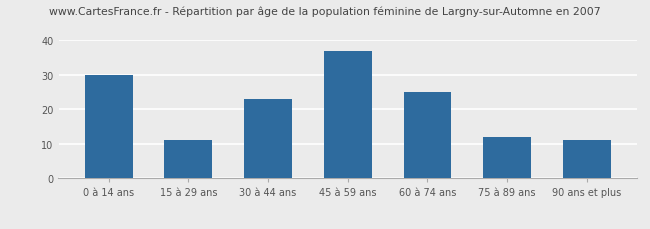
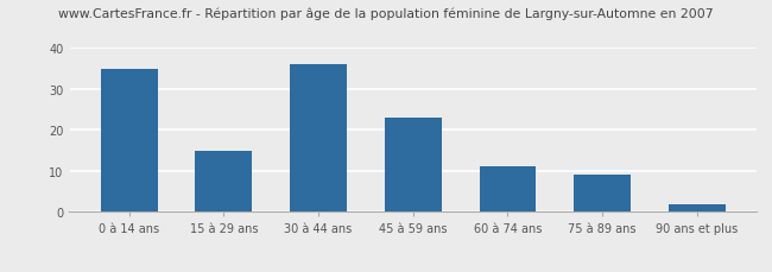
0 à 14 ans: 30 -> 35
15 à 29 ans: 11 -> 15
30 à 44 ans: 23 -> 36
45 à 59 ans: 37 -> 23
60 à 74 ans: 25 -> 11
75 à 89 ans: 12 -> 9
90 ans et plus: 11 -> 2
